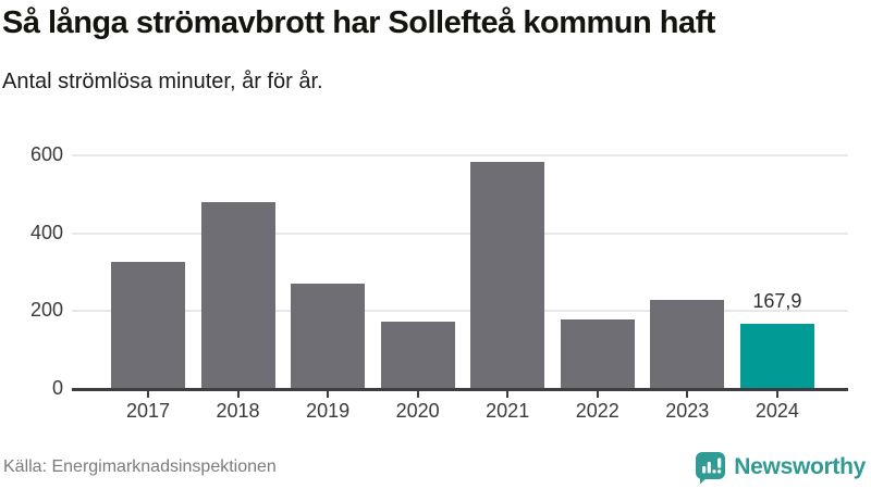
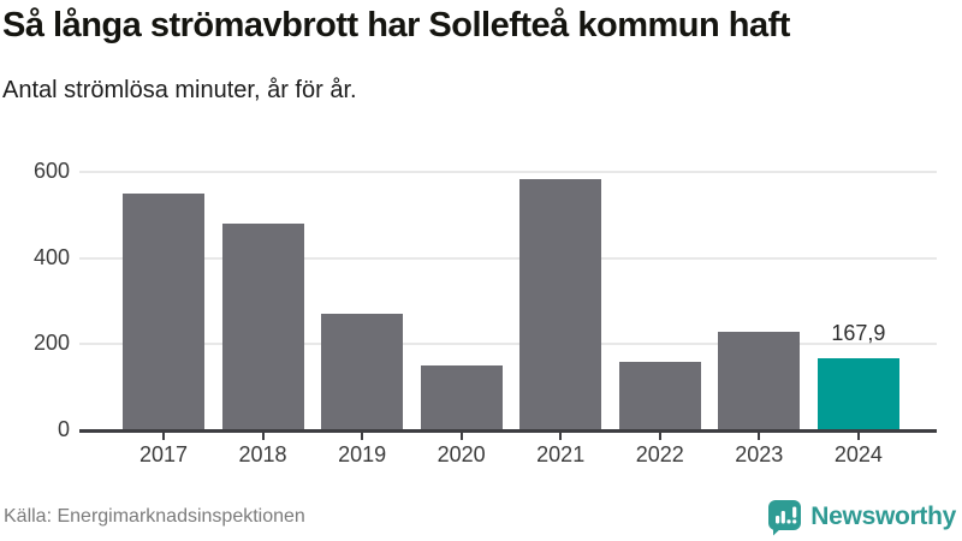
2017: 330 -> 550
2020: 170 -> 150
2022: 180 -> 160
